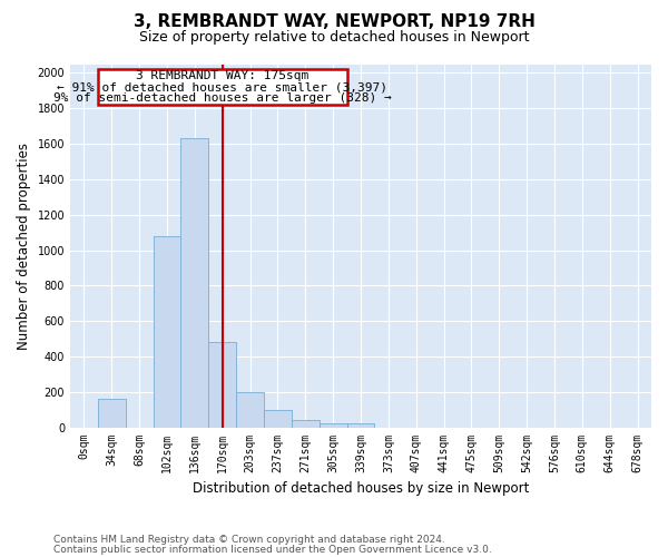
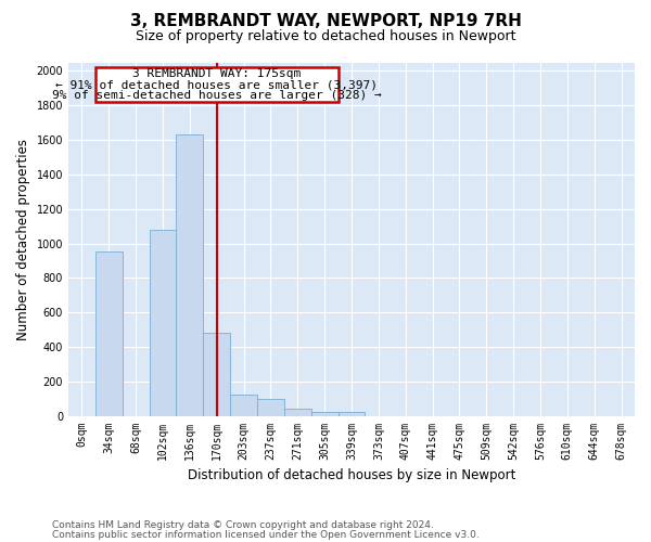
34sqm: 160 -> 950
203sqm: 200 -> 120
